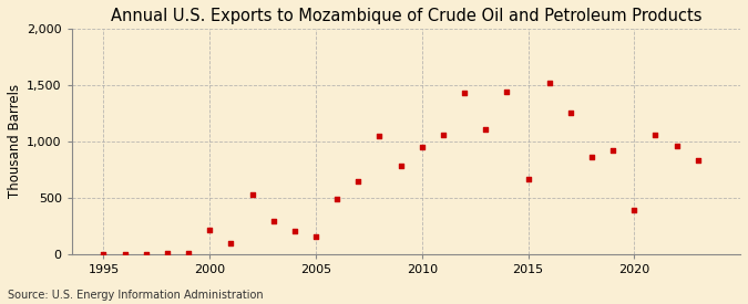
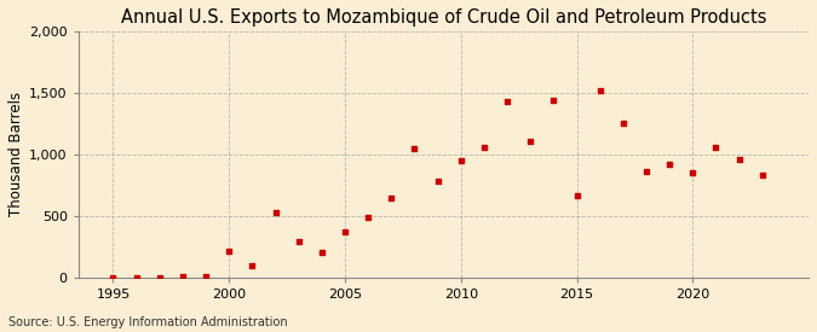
2005: 150 -> 380
2020: 390 -> 850
